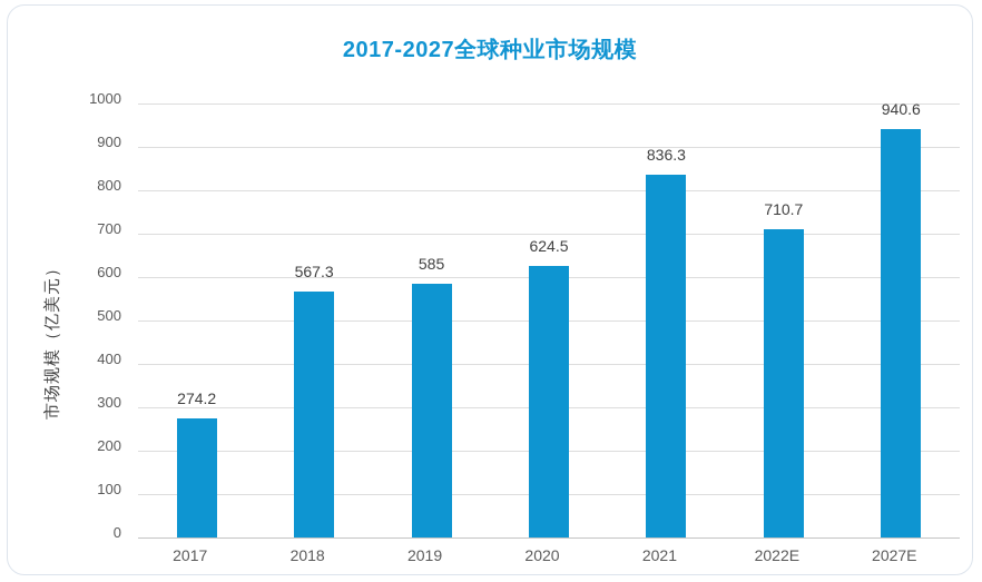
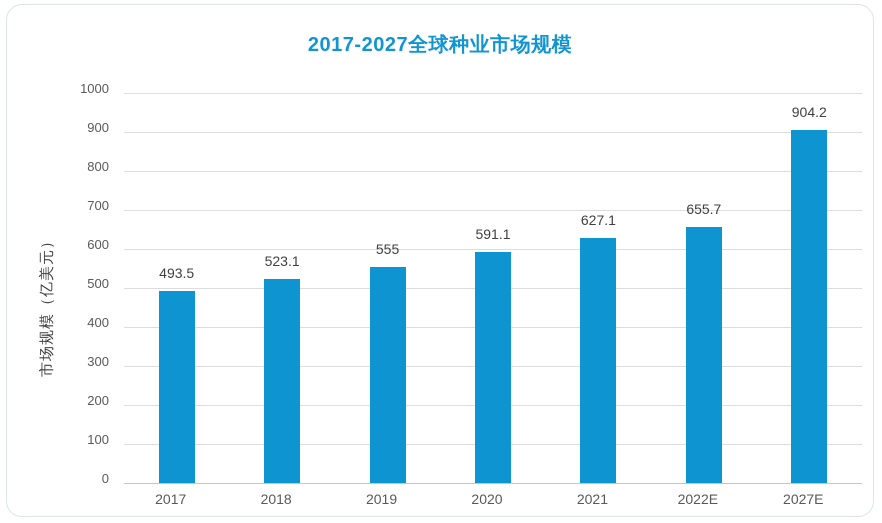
2017: 274.2 -> 493.5
2018: 567.3 -> 523.1
2019: 585 -> 555
2020: 624.5 -> 591.1
2021: 836.3 -> 627.1
2022E: 710.7 -> 655.7
2027E: 940.6 -> 904.2
